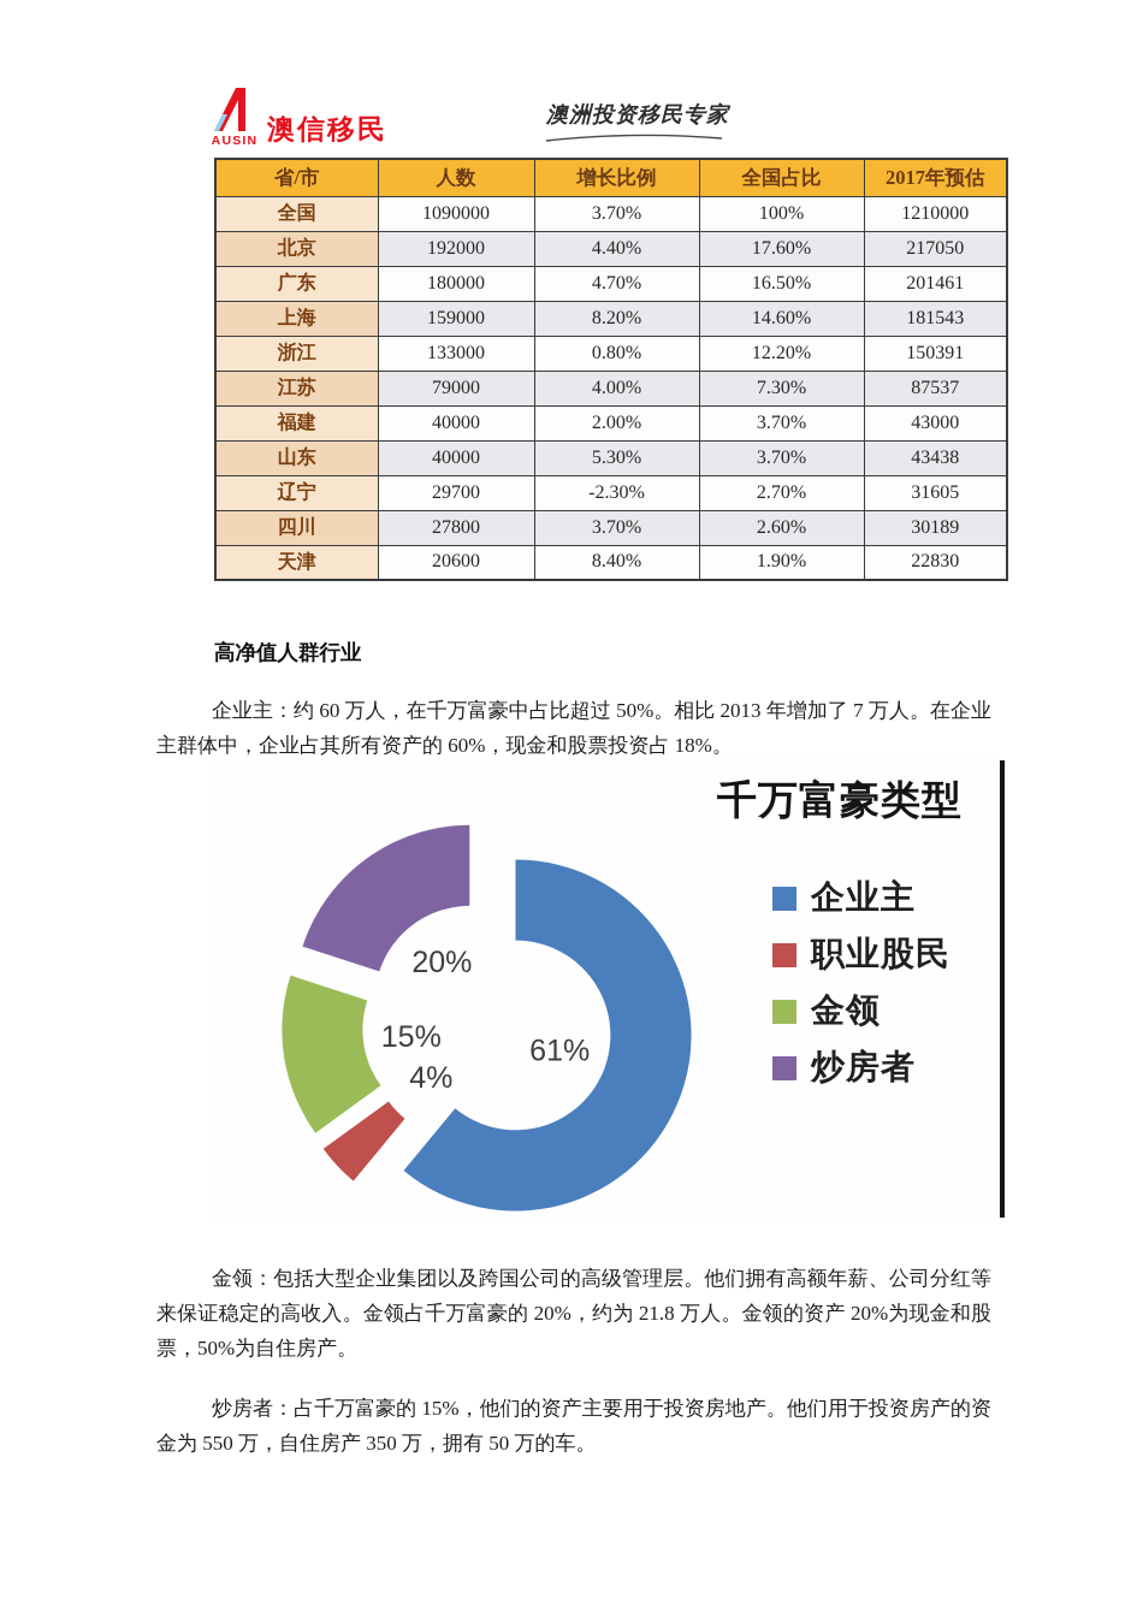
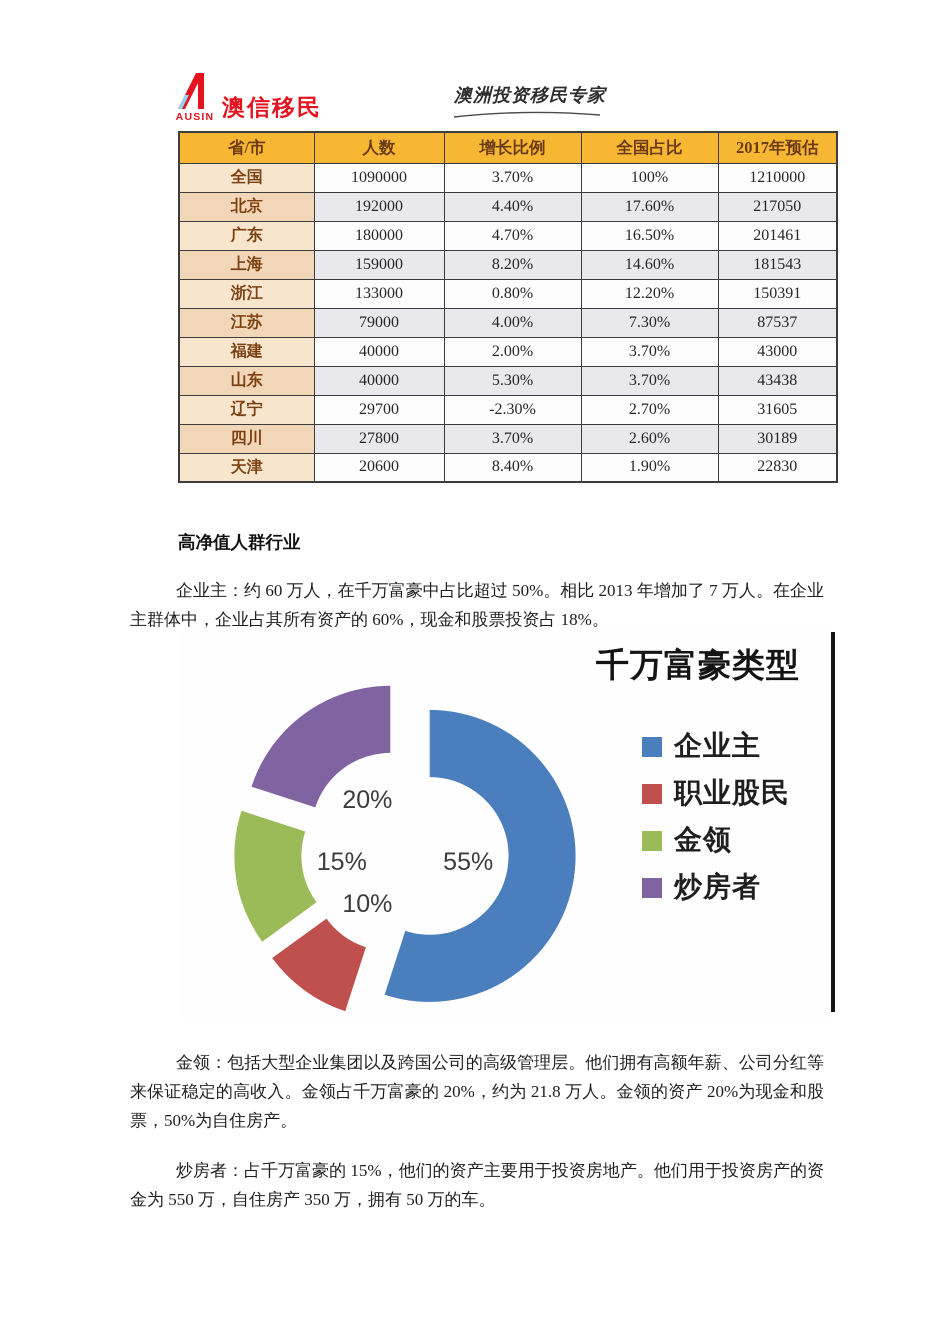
企业主: 61% -> 55%
职业股民: 4% -> 10%
